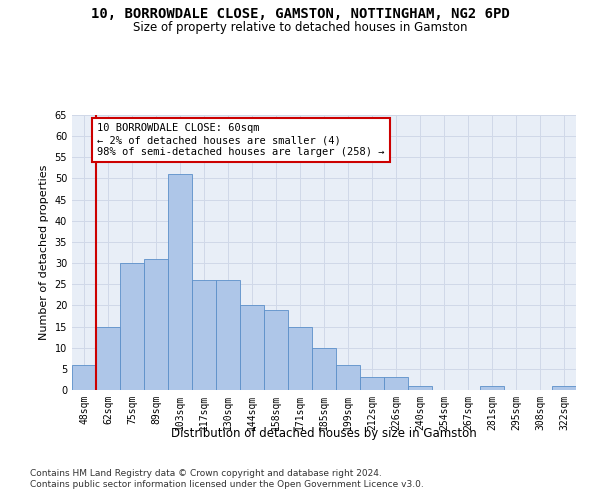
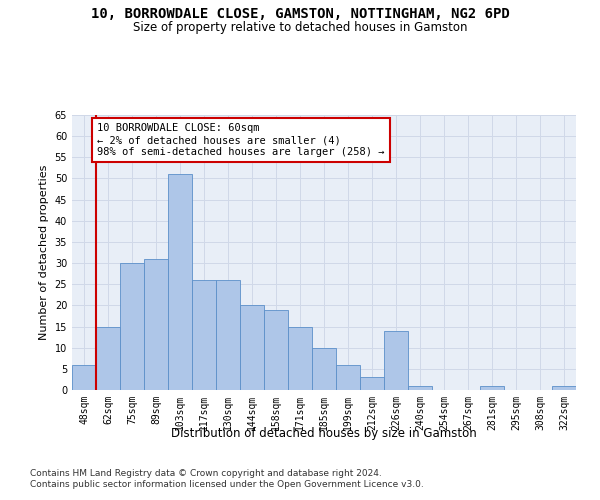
226sqm: 3 -> 14
